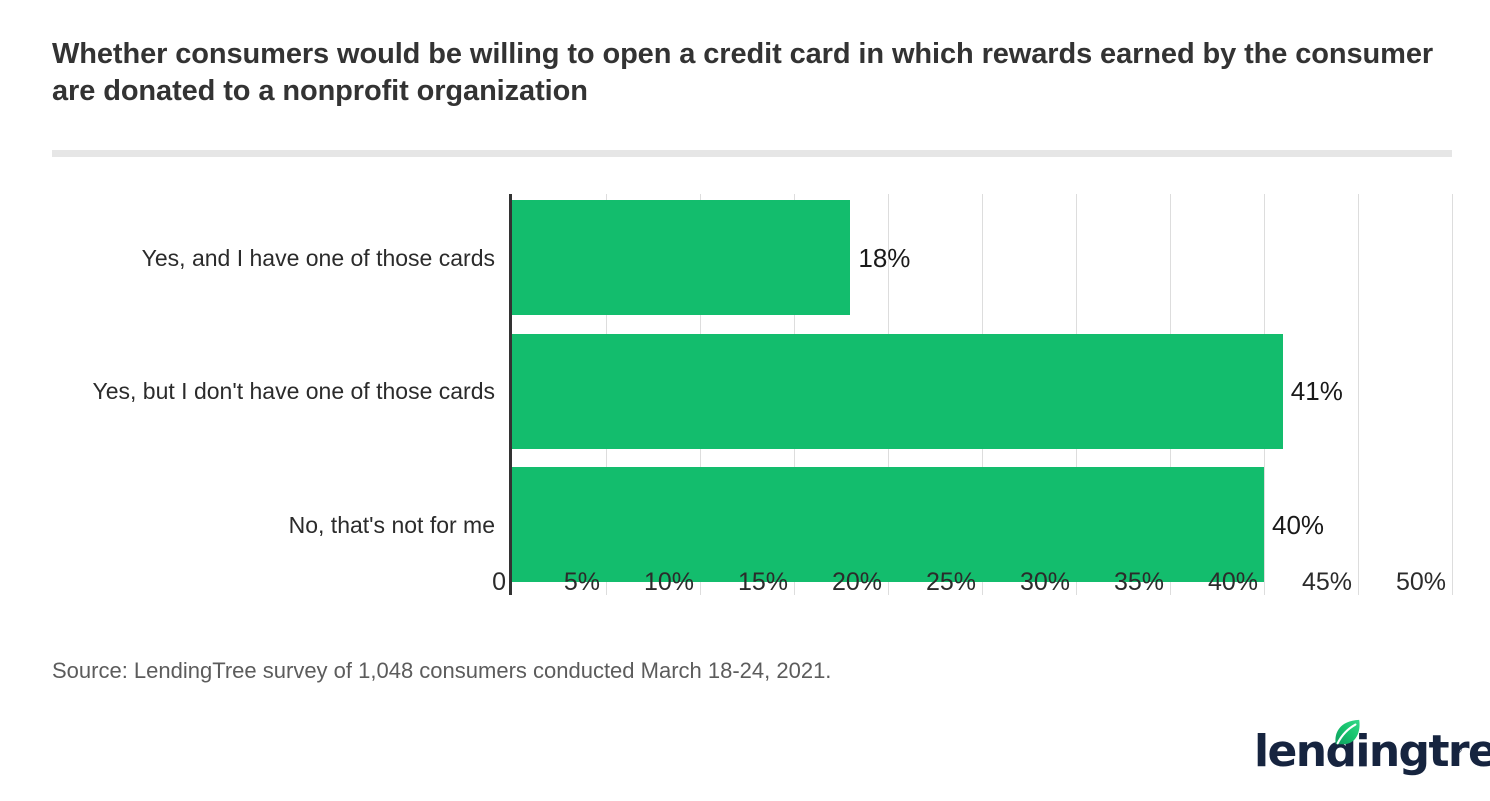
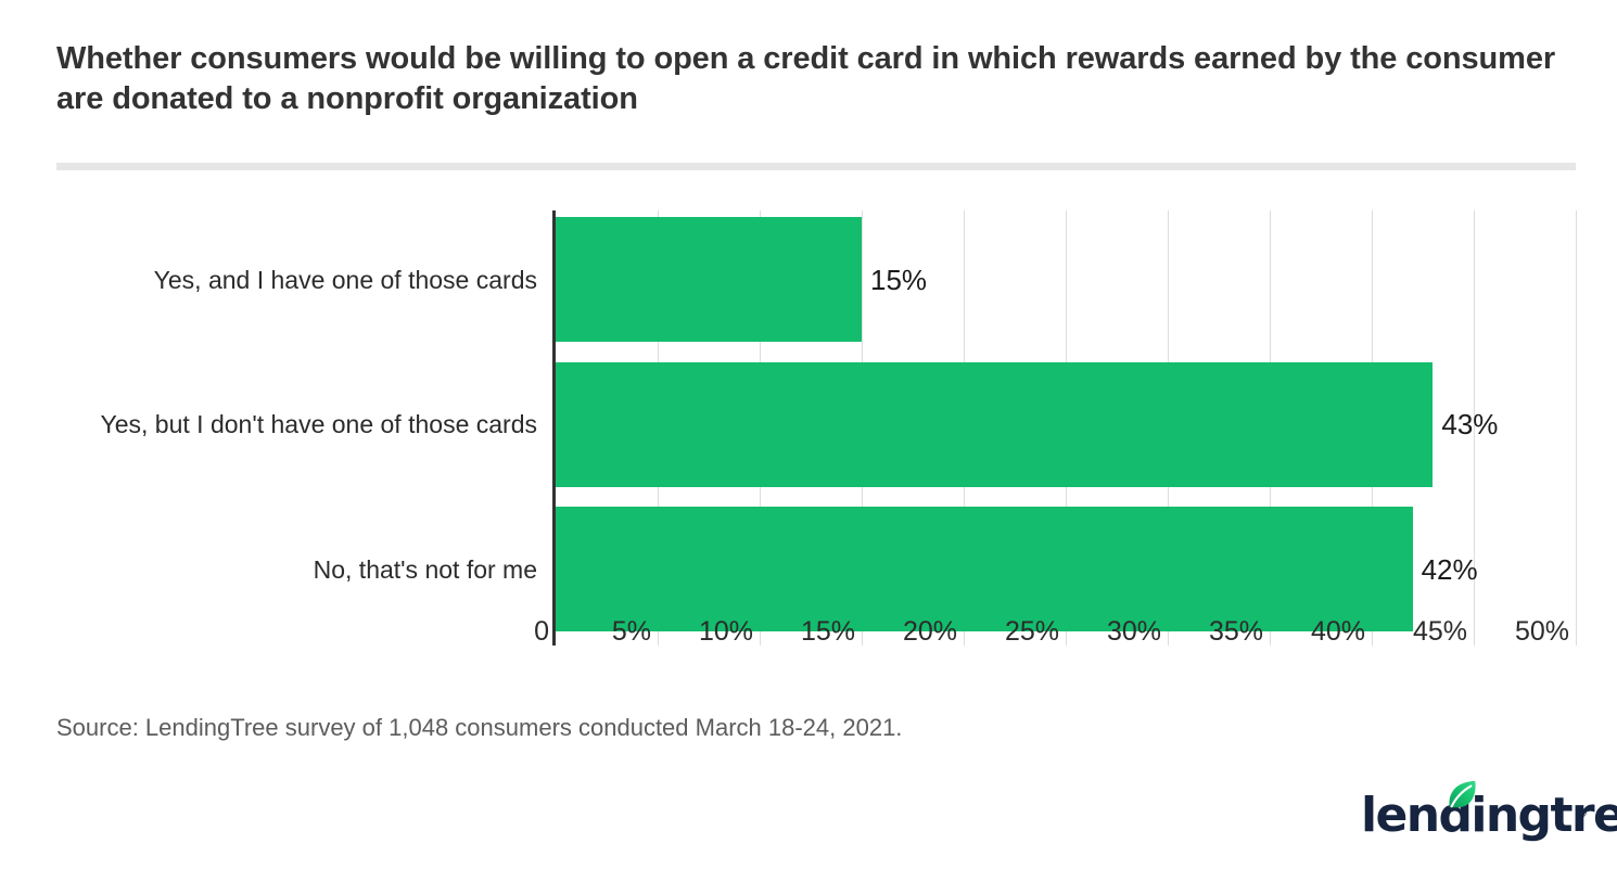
Yes, and I have one of those cards: 18% -> 15%
Yes, but I don't have one of those cards: 41% -> 43%
No, that's not for me: 40% -> 42%
